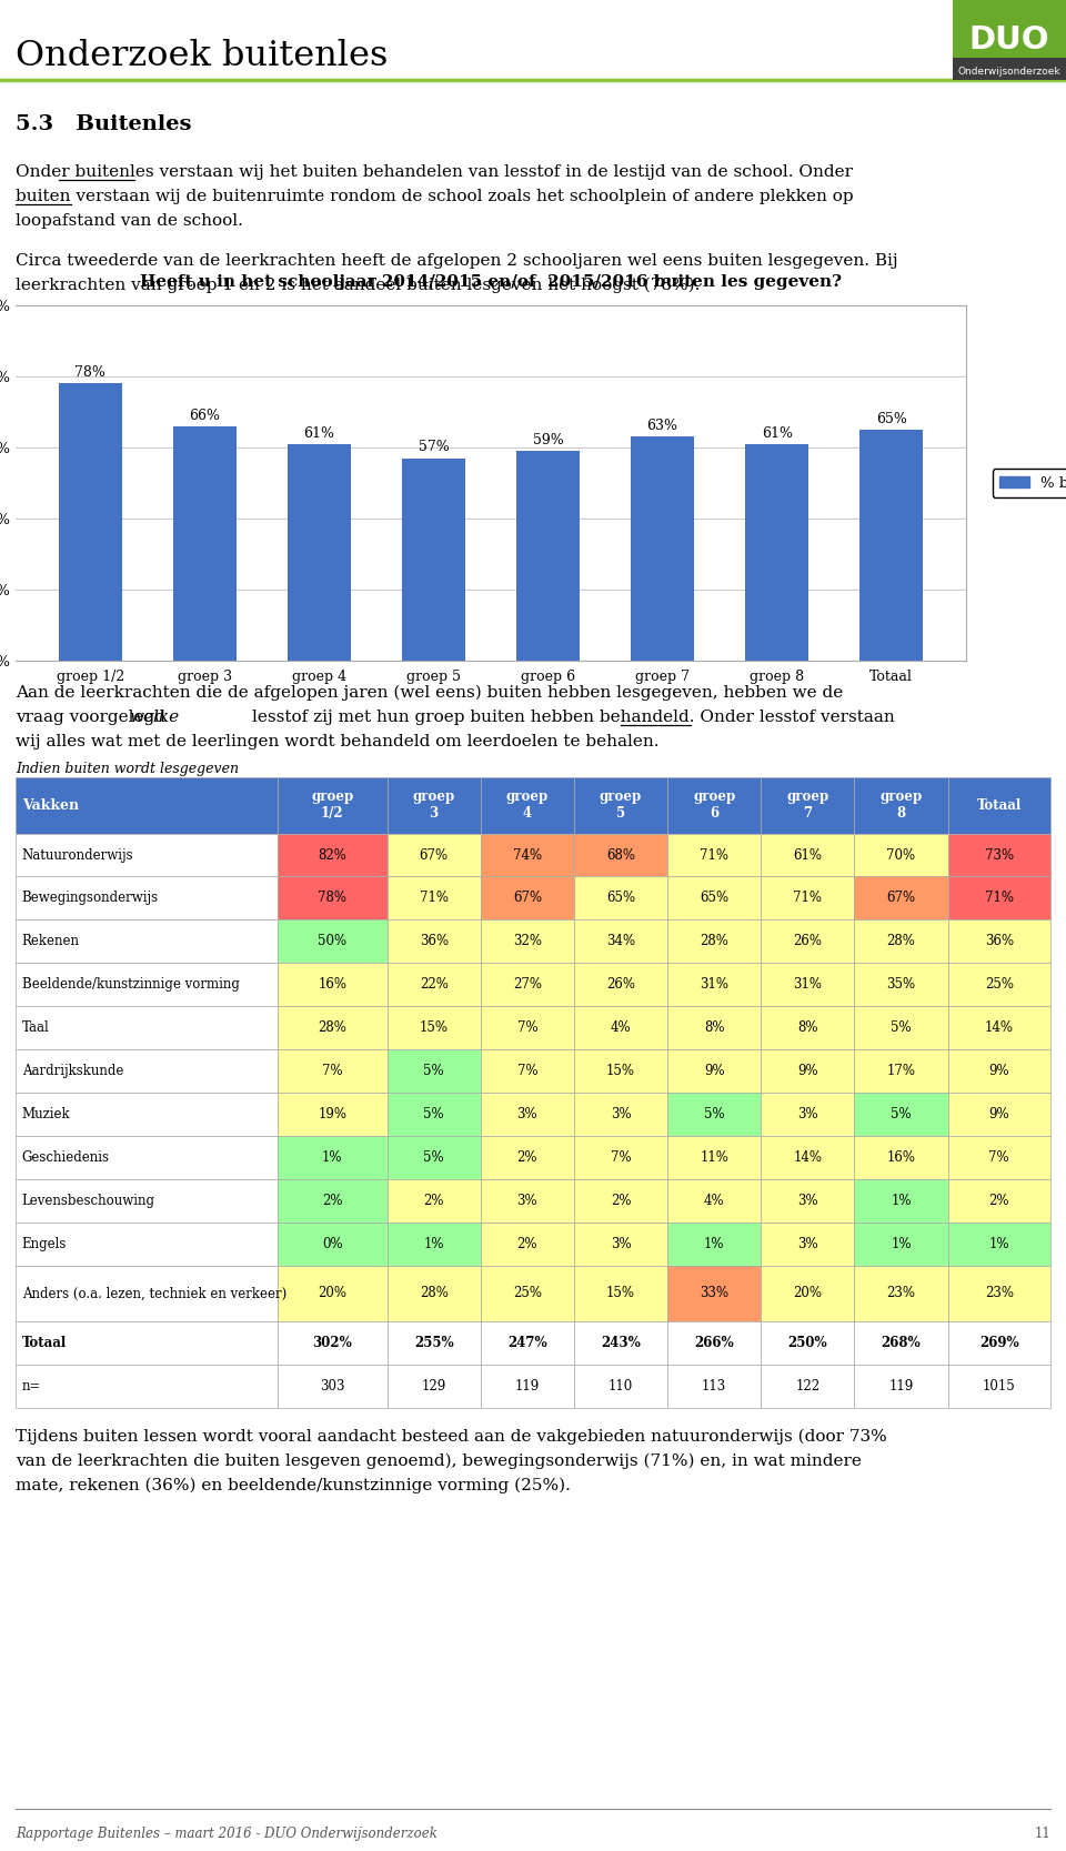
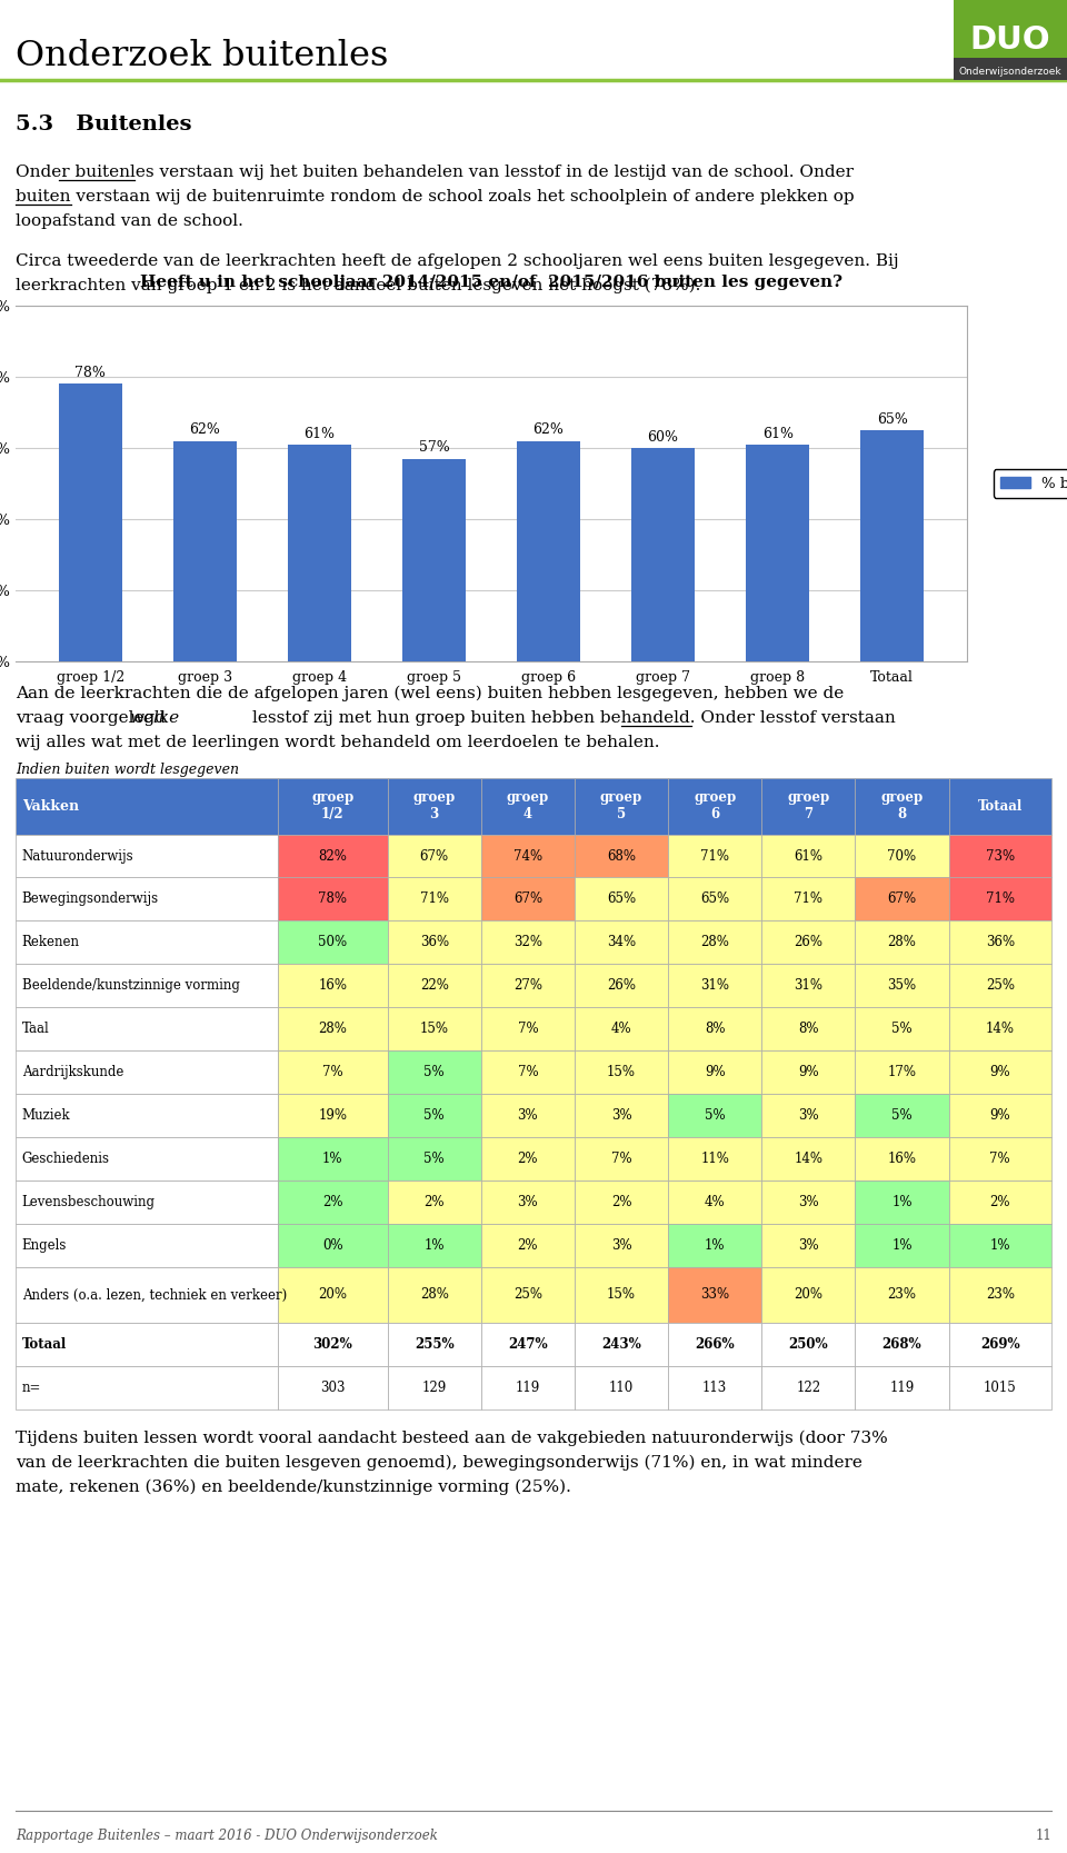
groep 3: 66% -> 62%
groep 6: 59% -> 62%
groep 7: 63% -> 60%
